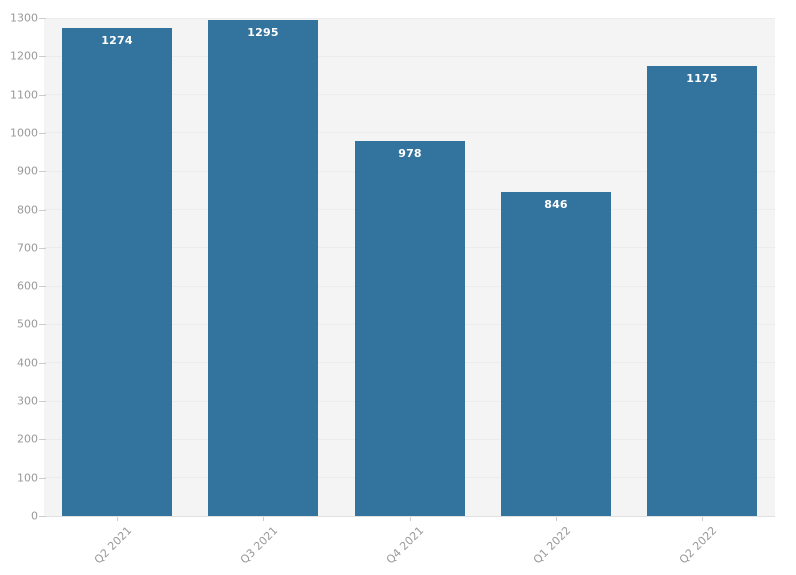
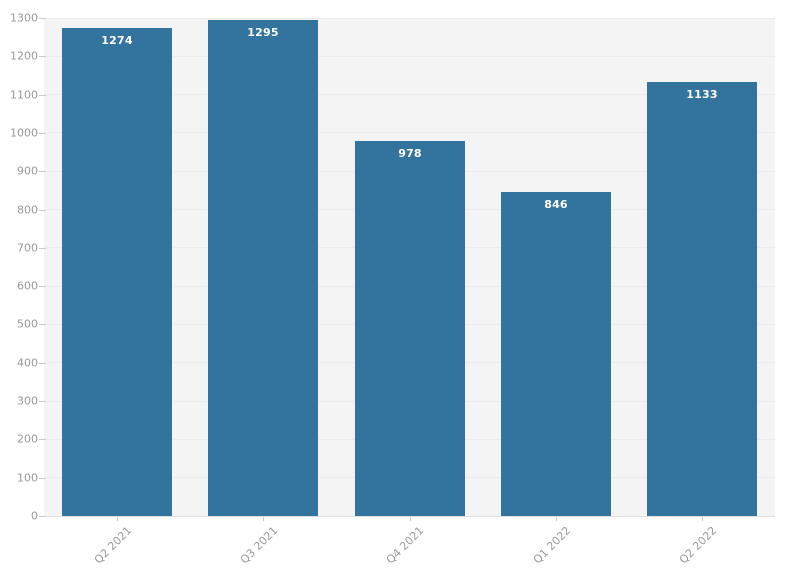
Q2 2022: 1175 -> 1133
